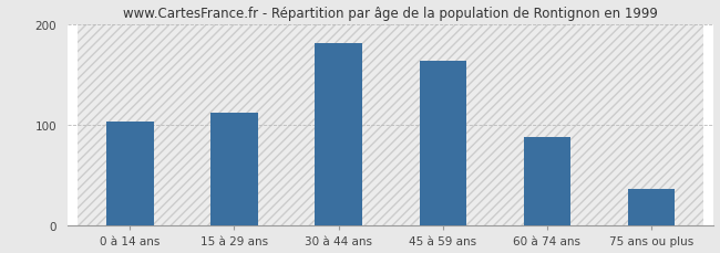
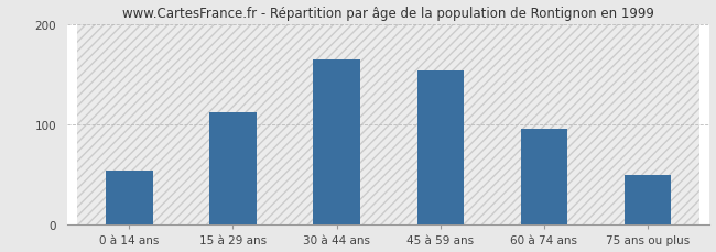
0 à 14 ans: 103 -> 54
30 à 44 ans: 181 -> 164
45 à 59 ans: 163 -> 154
60 à 74 ans: 88 -> 96
75 ans ou plus: 37 -> 50
